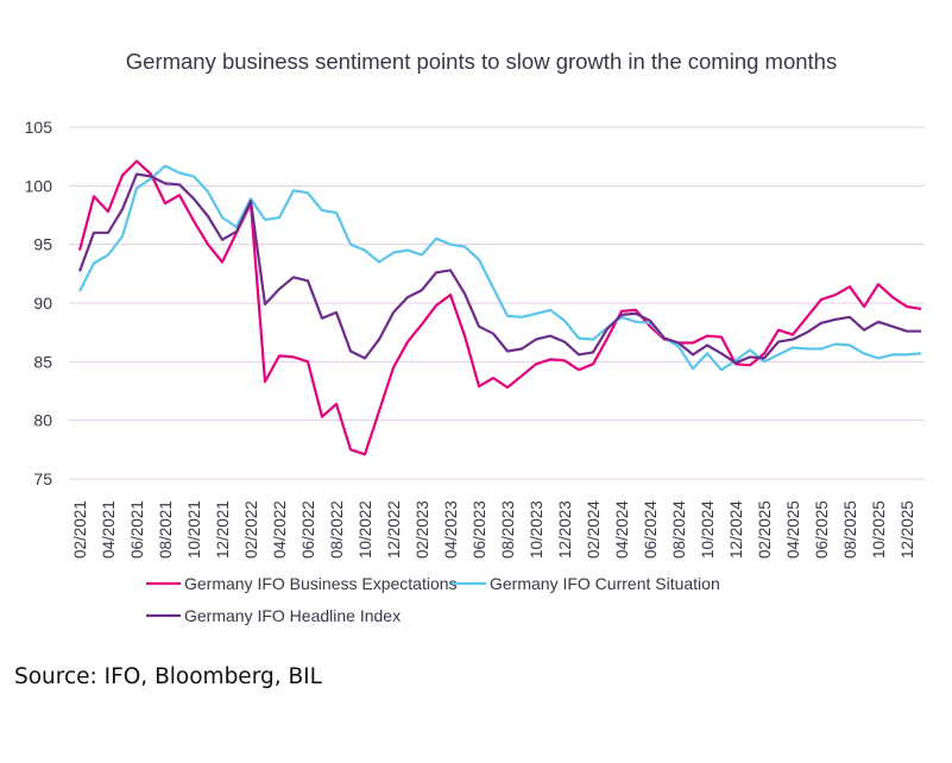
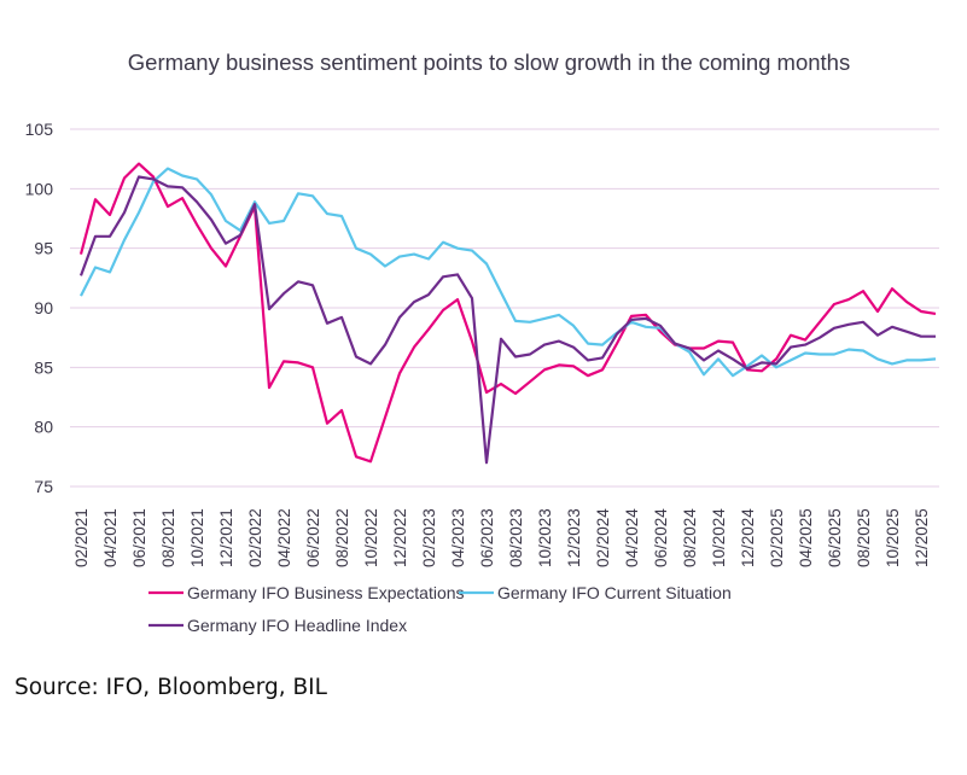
Germany IFO Current Situation/04/2021: 94 -> 93
Germany IFO Current Situation/06/2021: 100 -> 98
Germany IFO Headline Index/06/2023: 88 -> 77
